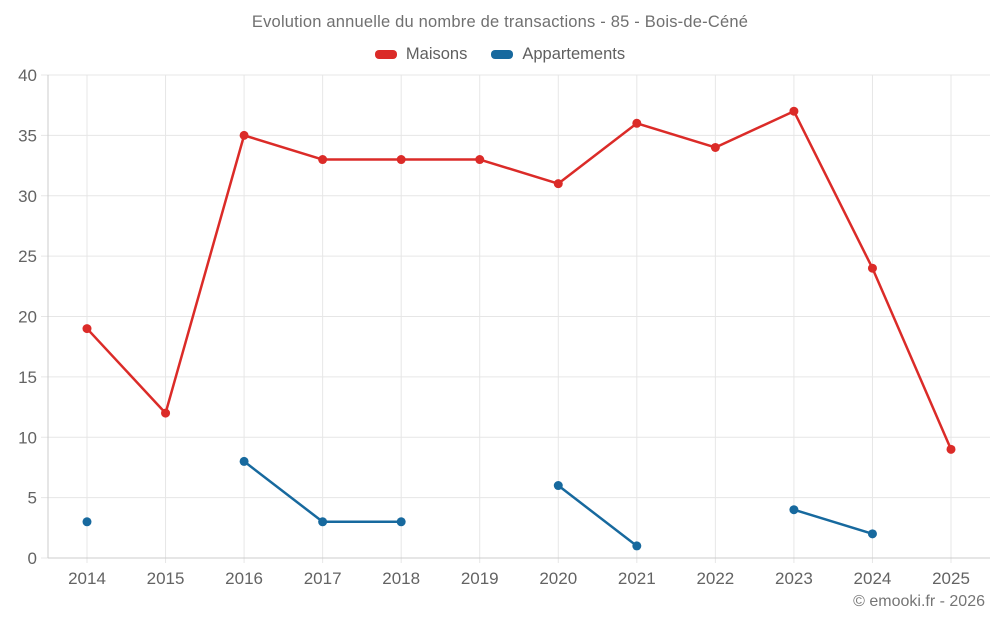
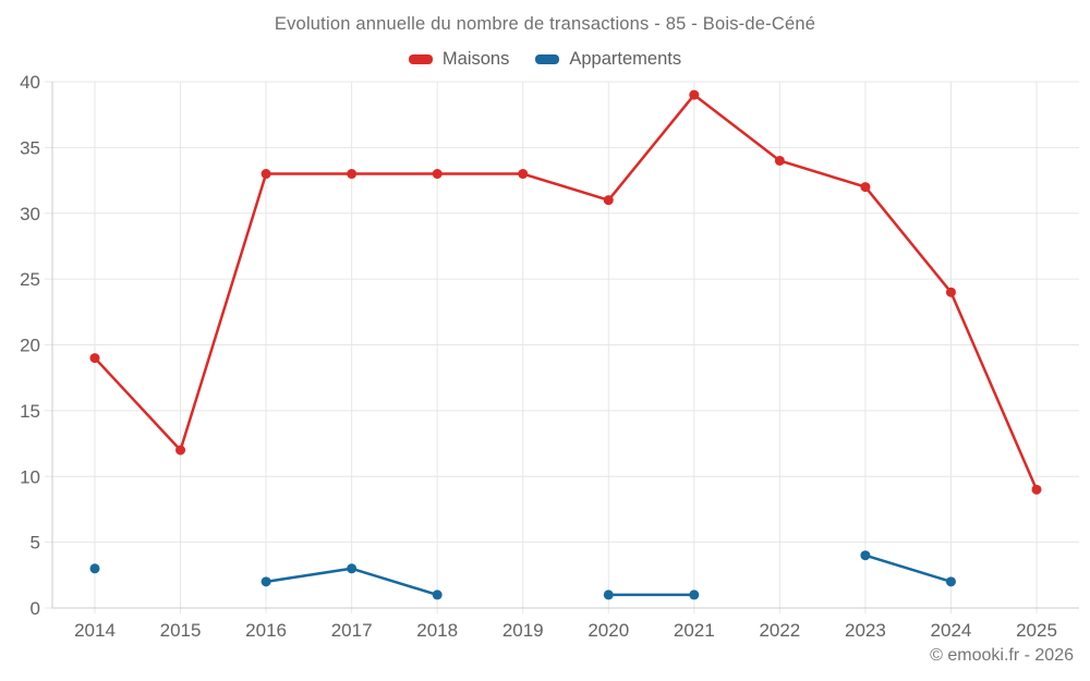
Maisons/2016: 35 -> 33
Appartements/2016: 8 -> 2
Appartements/2018: 3 -> 1
Appartements/2020: 6 -> 1
Maisons/2021: 36 -> 39
Maisons/2023: 37 -> 32
